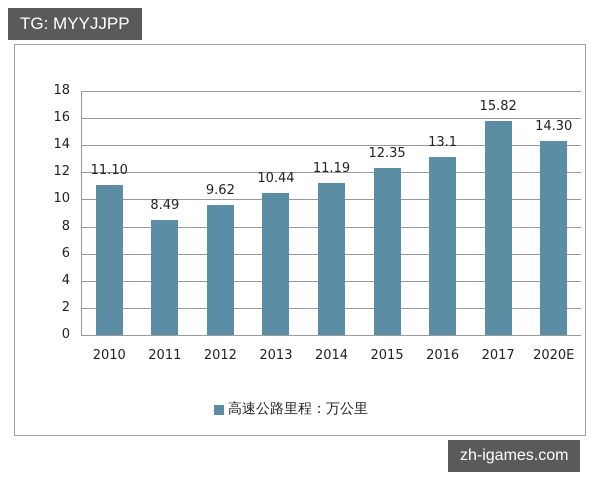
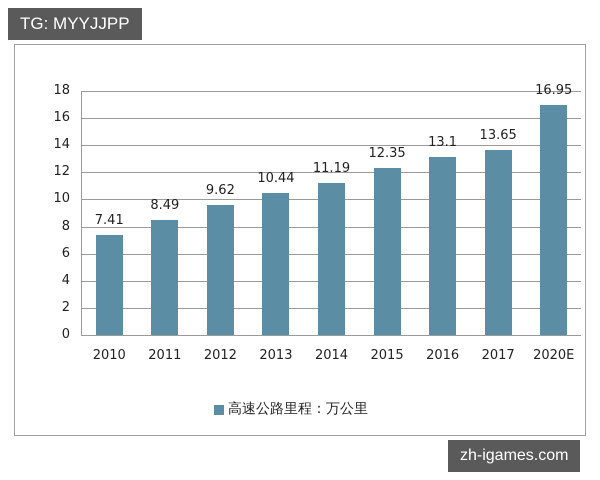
2010: 11.10 -> 7.41
2017: 15.82 -> 13.65
2020E: 14.30 -> 16.95
